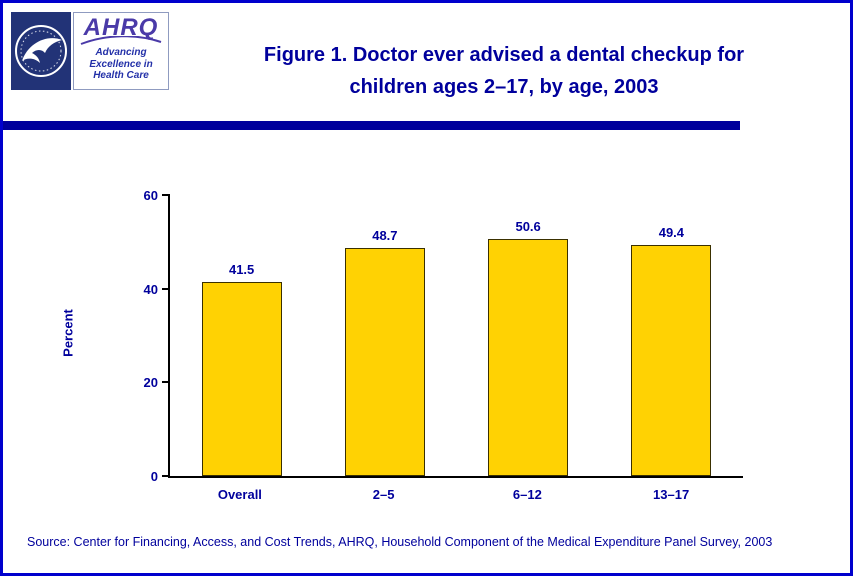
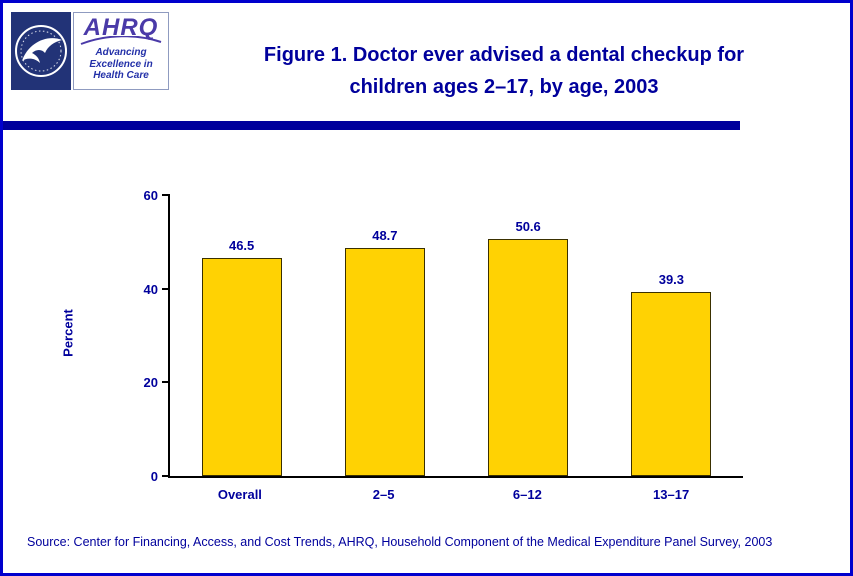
Overall: 41.5 -> 46.5
13–17: 49.4 -> 39.3
